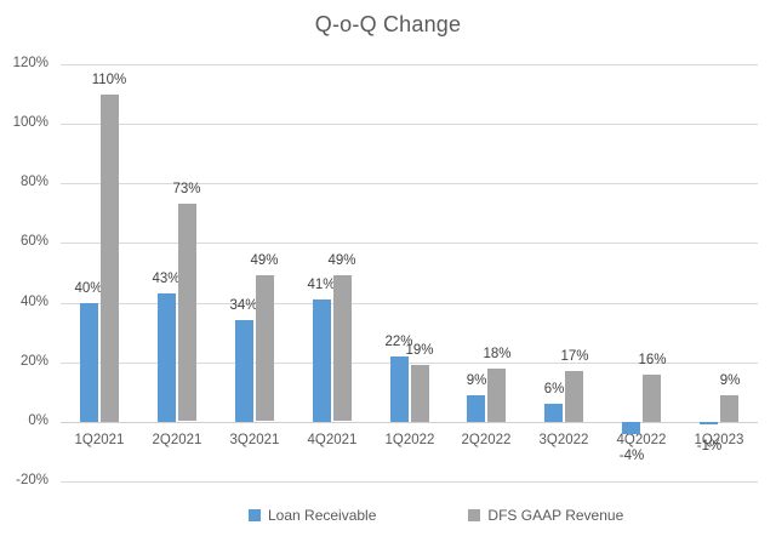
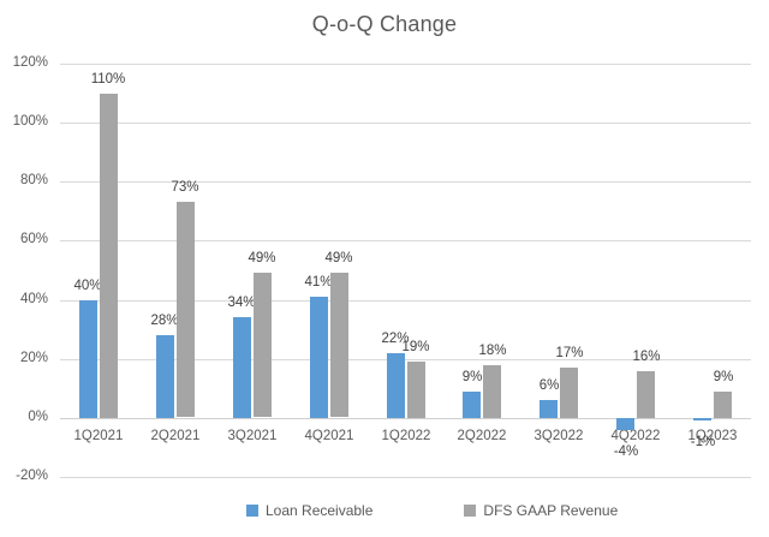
Loan Receivable/2Q2021: 43% -> 28%
